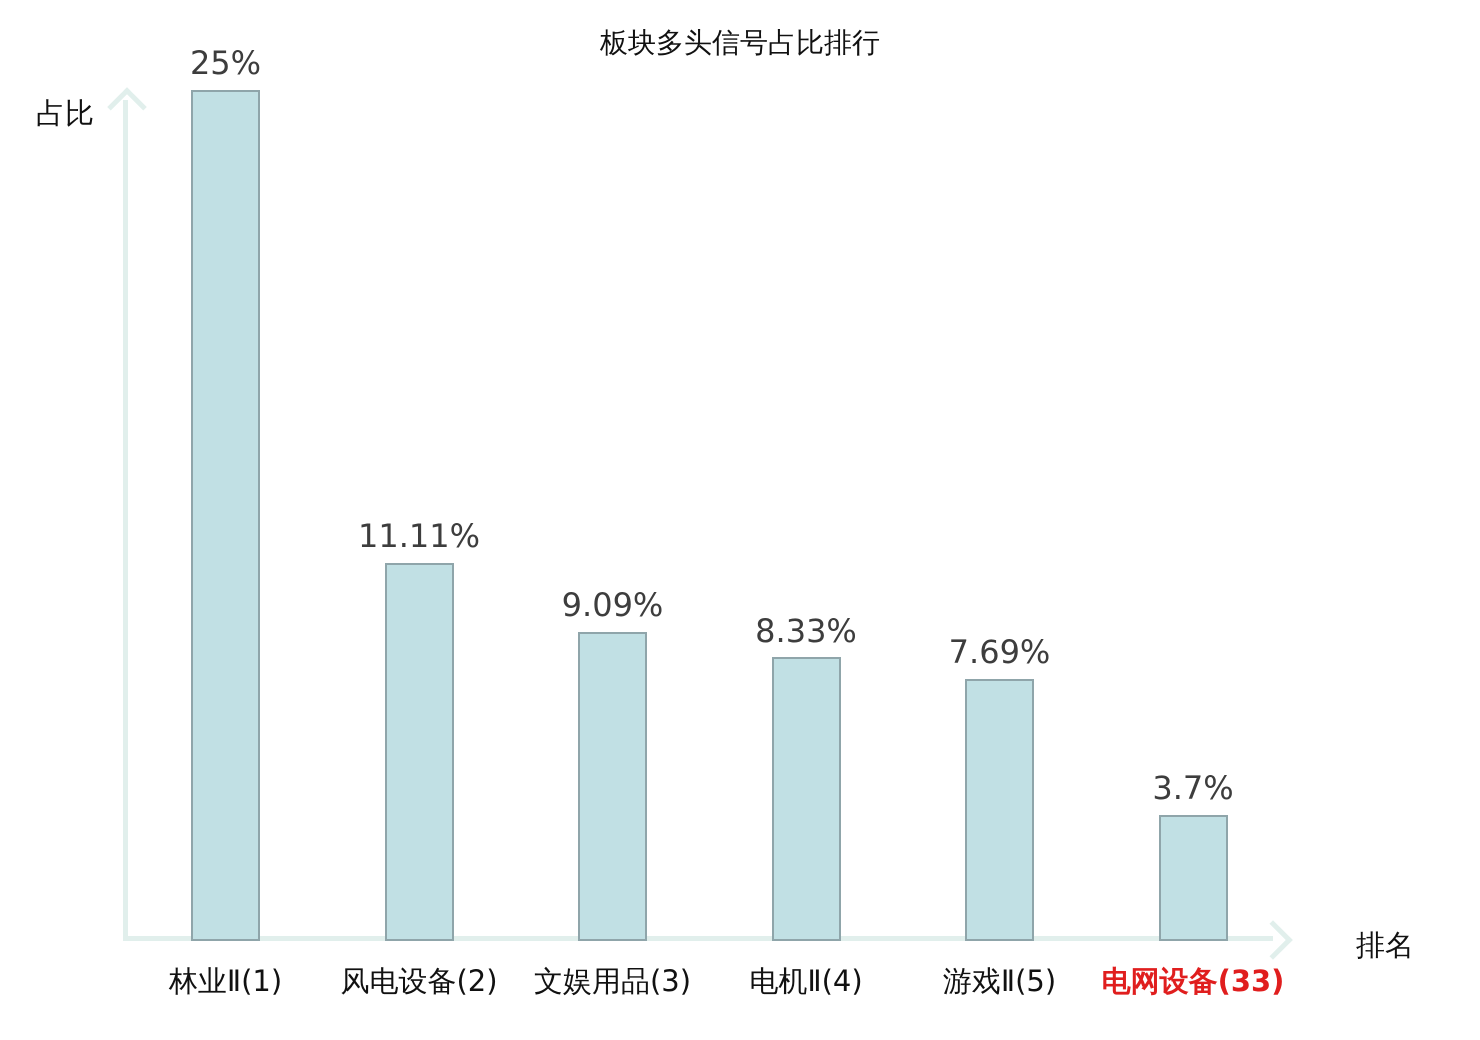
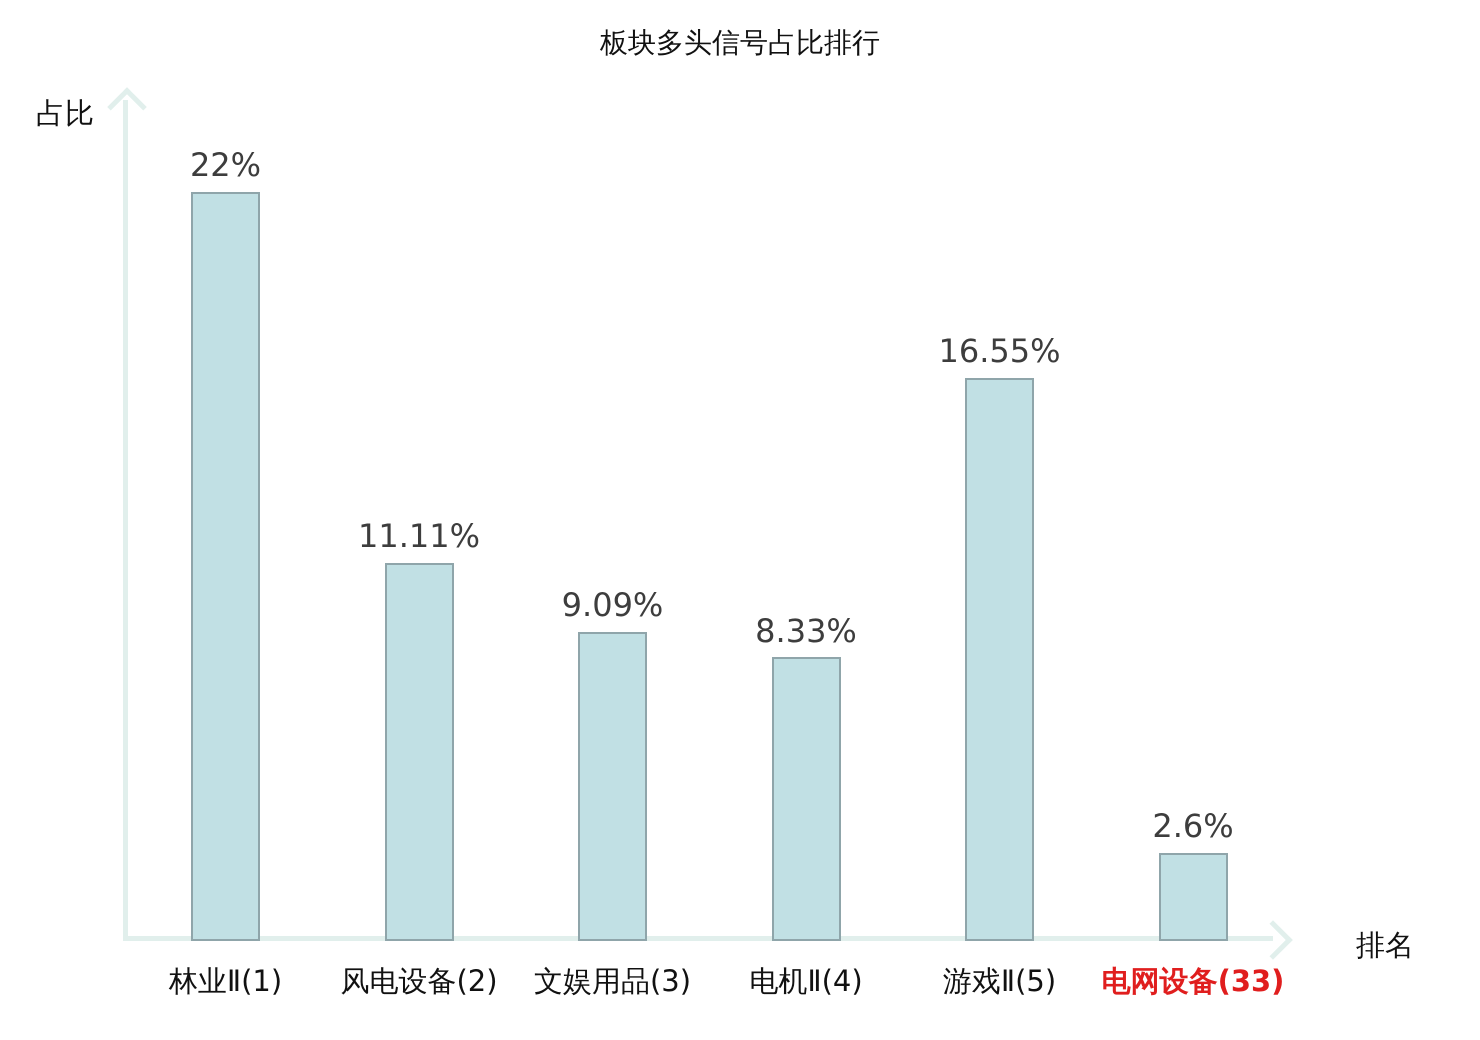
林业Ⅱ(1): 25% -> 22%
游戏Ⅱ(5): 7.69% -> 16.55%
电网设备(33): 3.7% -> 2.6%
